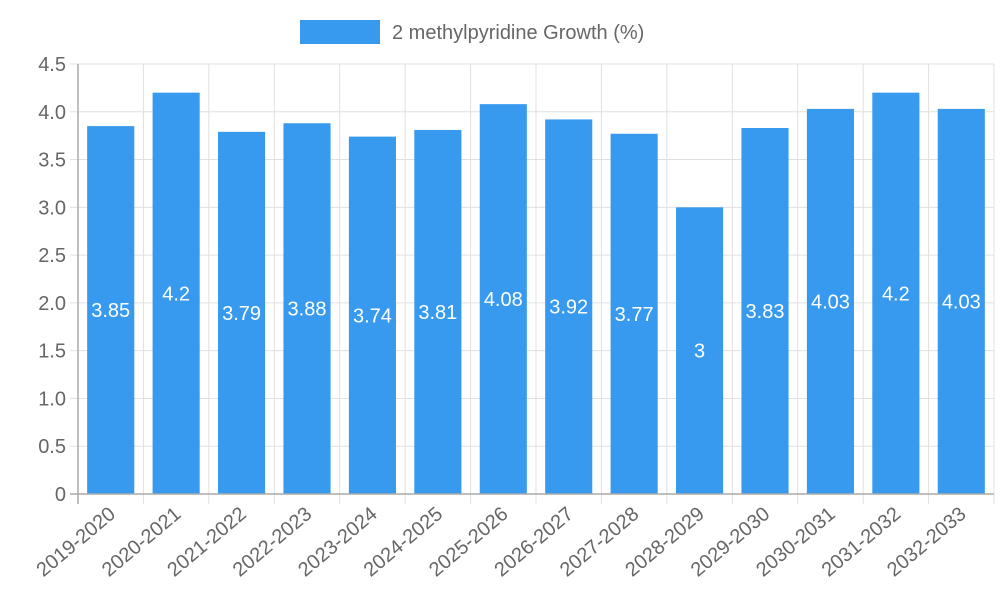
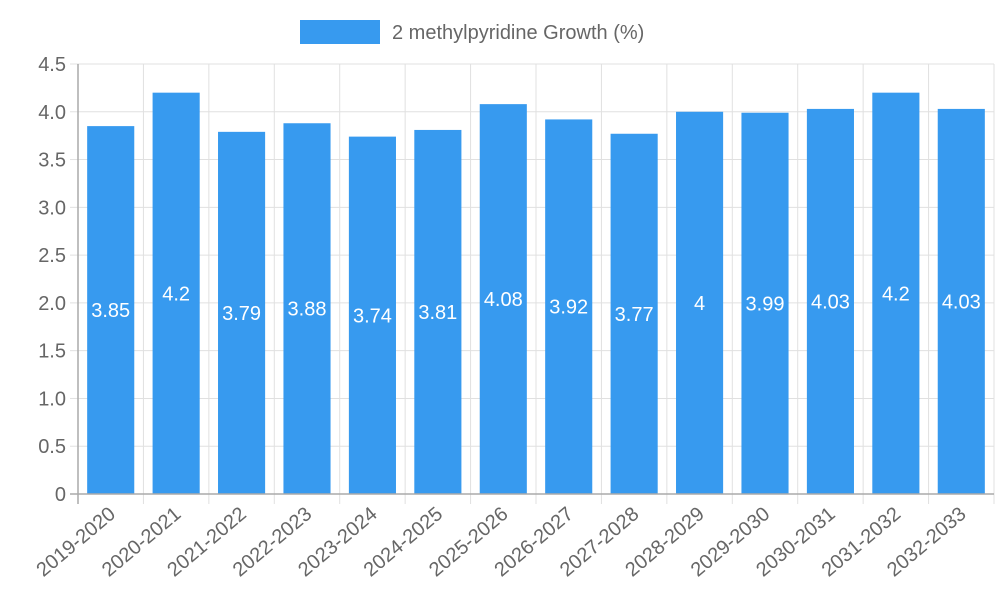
2028-2029: 3 -> 4
2029-2030: 3.83 -> 3.99
